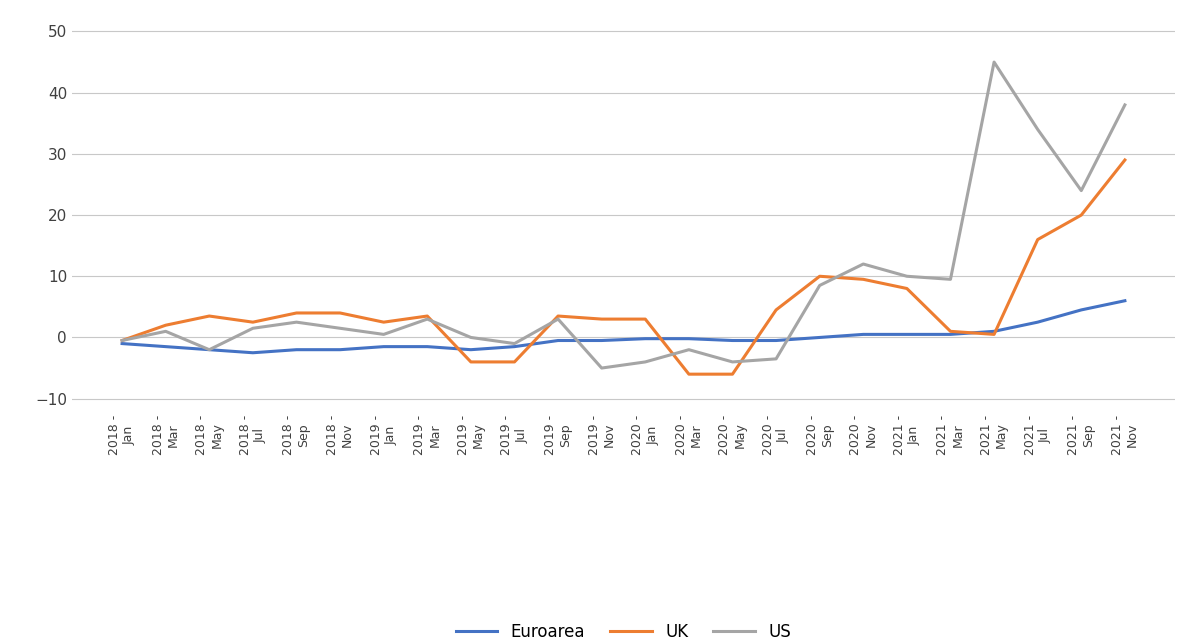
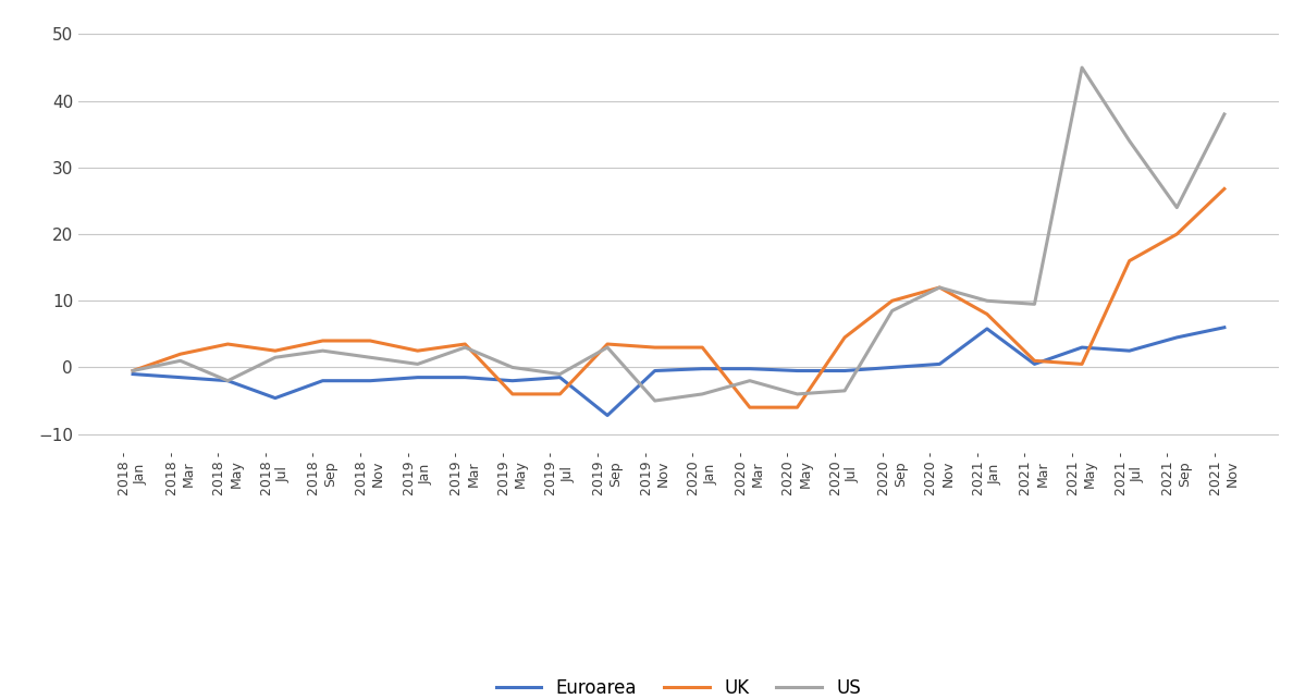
Euroarea/2018 - Jul: -2.5 -> -4.6
Euroarea/2019 - Sep: -0.5 -> -7.2
UK/2020 - Nov: 9.5 -> 12.0
Euroarea/2021 - Jan: 0.5 -> 5.8
Euroarea/2021 - May: 1.0 -> 3.0
UK/2021 - Nov: 29.0 -> 26.8
